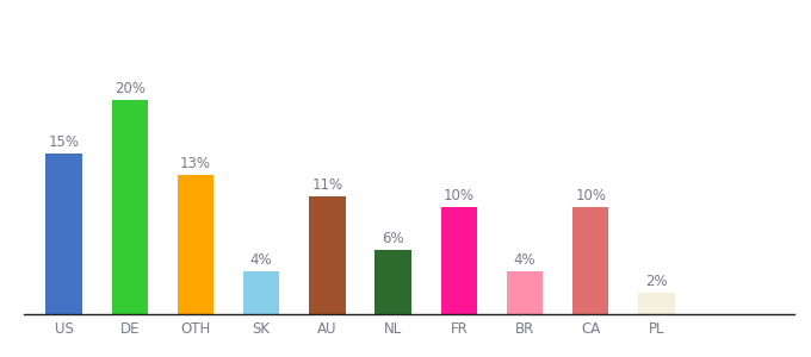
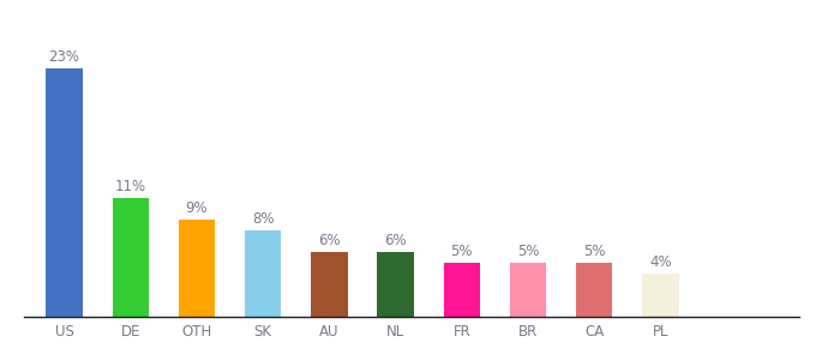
US: 15% -> 23%
DE: 20% -> 11%
OTH: 13% -> 9%
SK: 4% -> 8%
AU: 11% -> 6%
FR: 10% -> 5%
BR: 4% -> 5%
CA: 10% -> 5%
PL: 2% -> 4%
